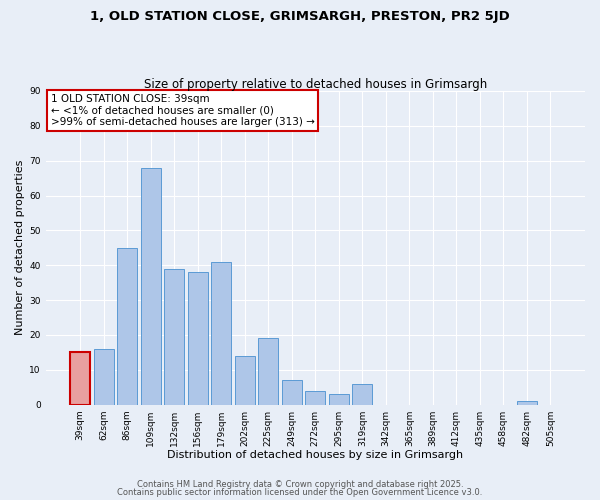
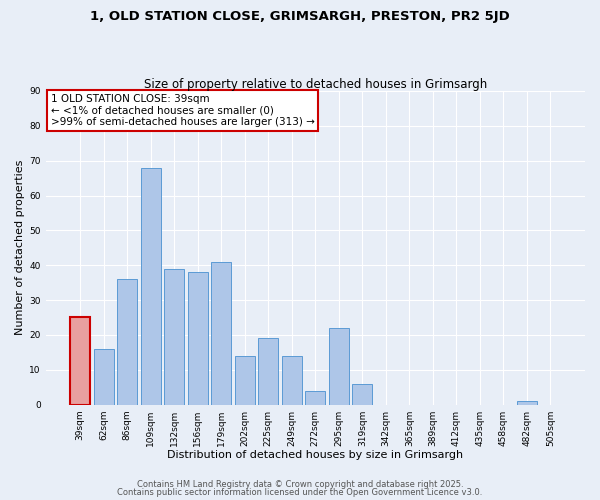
39sqm: 15 -> 25
86sqm: 45 -> 36
249sqm: 7 -> 14
295sqm: 3 -> 22
